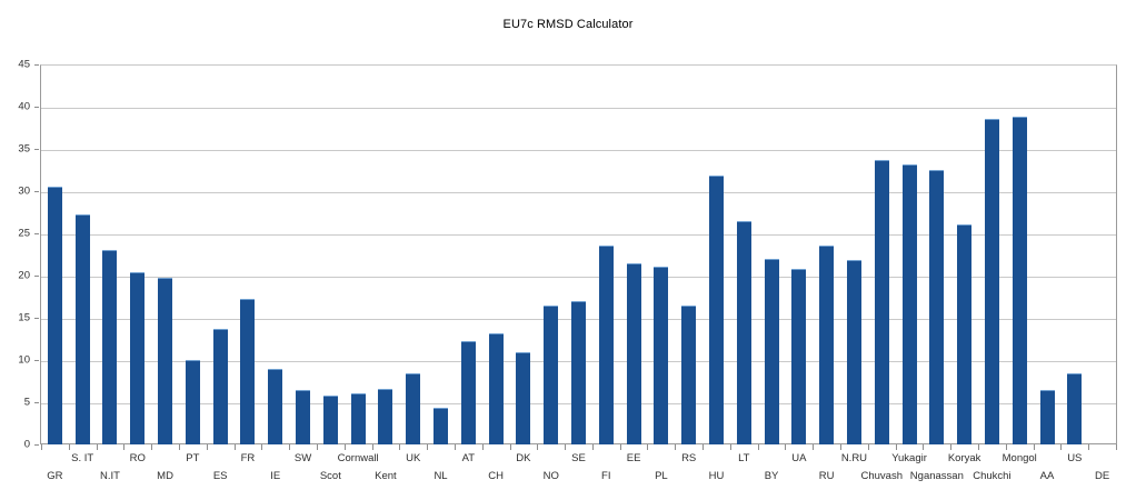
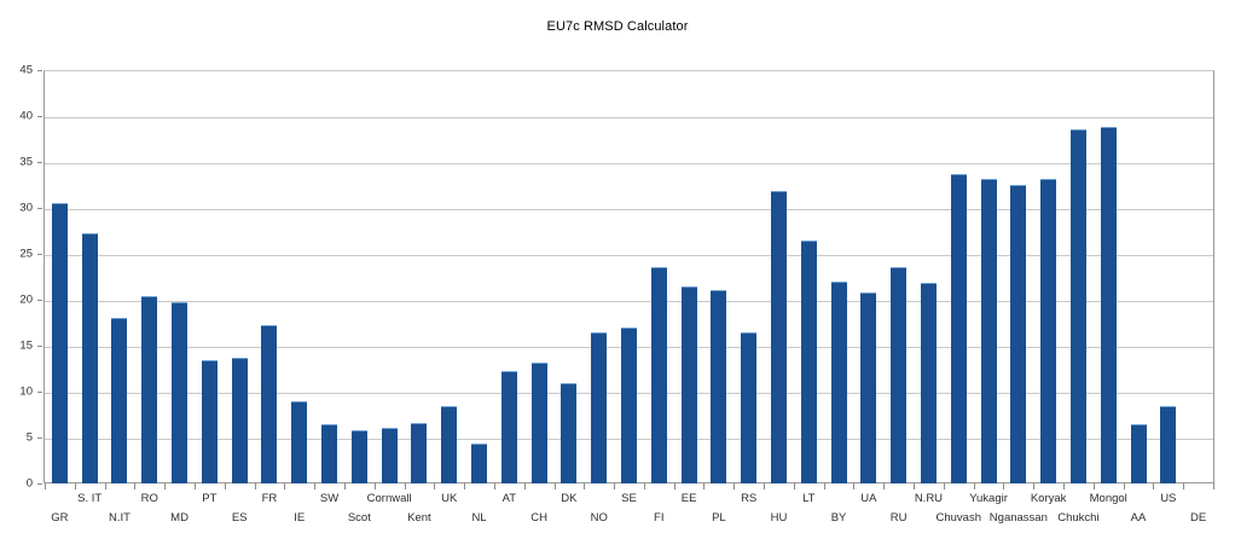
N.IT: 23 -> 18
PT: 10 -> 13
Koryak: 26 -> 33
